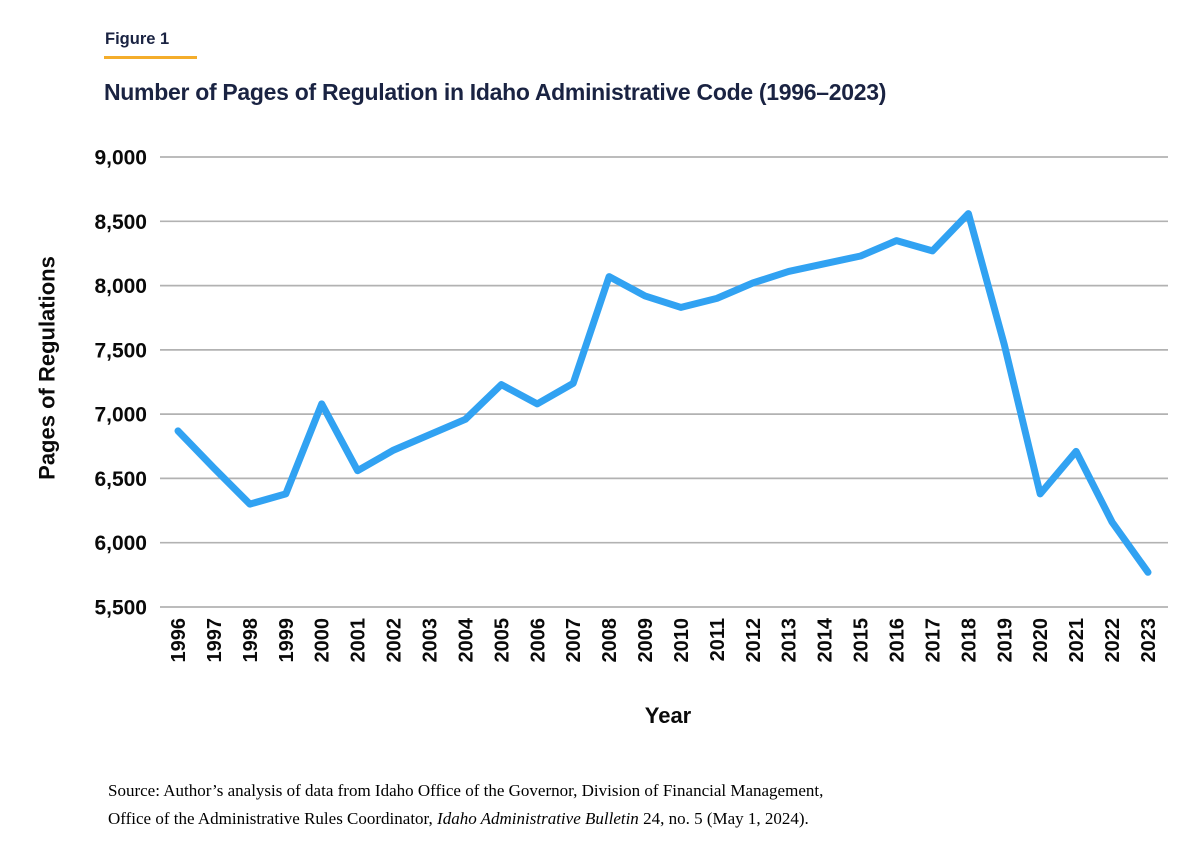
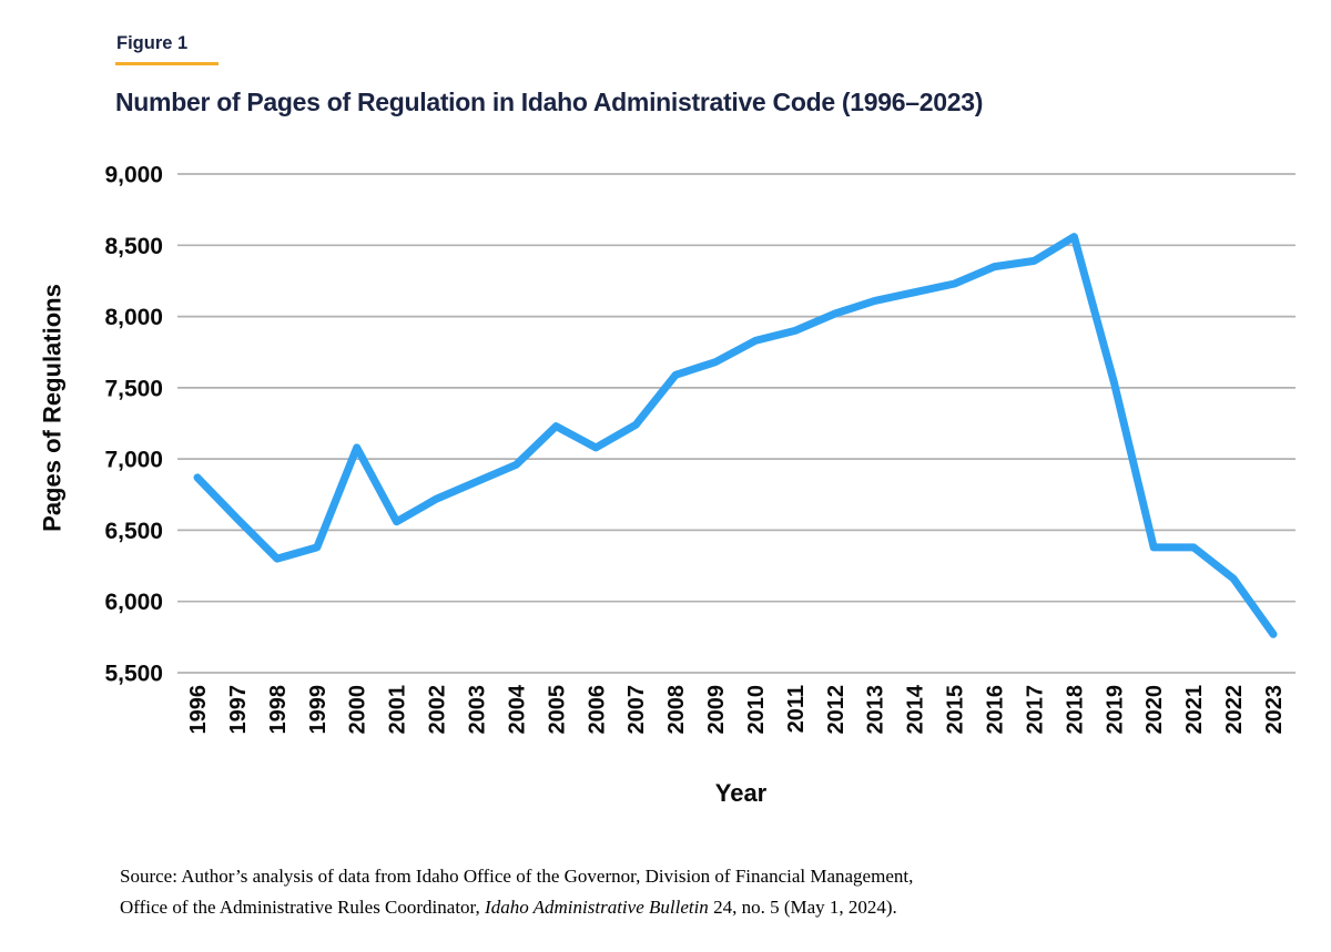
2008: 8070 -> 7590
2009: 7920 -> 7680
2017: 8270 -> 8390
2021: 6710 -> 6380
